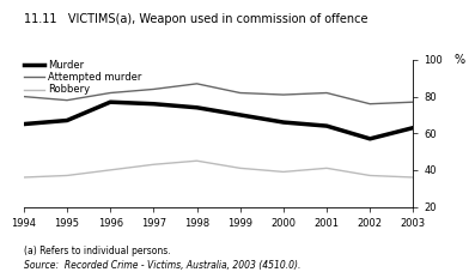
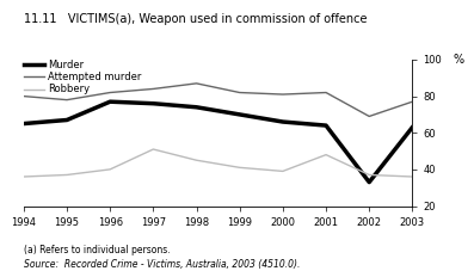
Robbery/1997: 43 -> 51
Robbery/2001: 41 -> 48
Murder/2002: 57 -> 33
Attempted murder/2002: 76 -> 69
